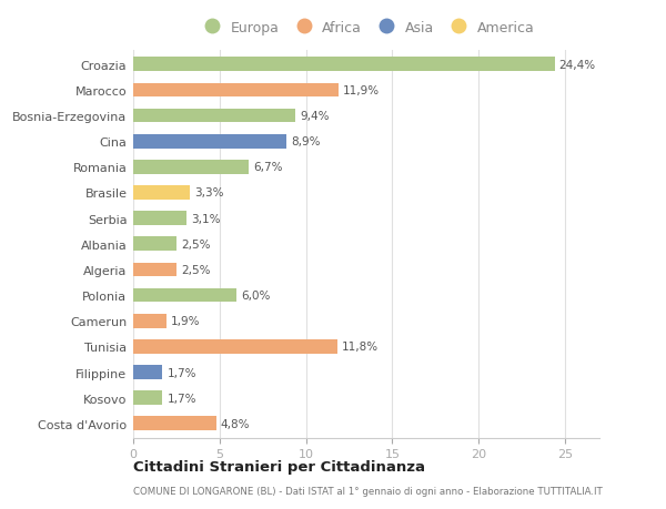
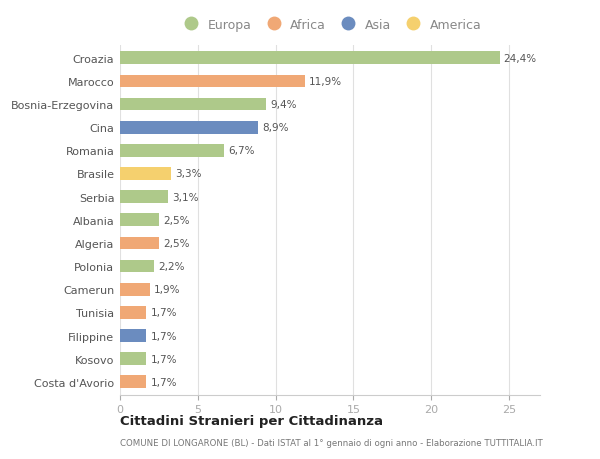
Polonia: 6,0% -> 2,2%
Tunisia: 11,8% -> 1,7%
Costa d'Avorio: 4,8% -> 1,7%
